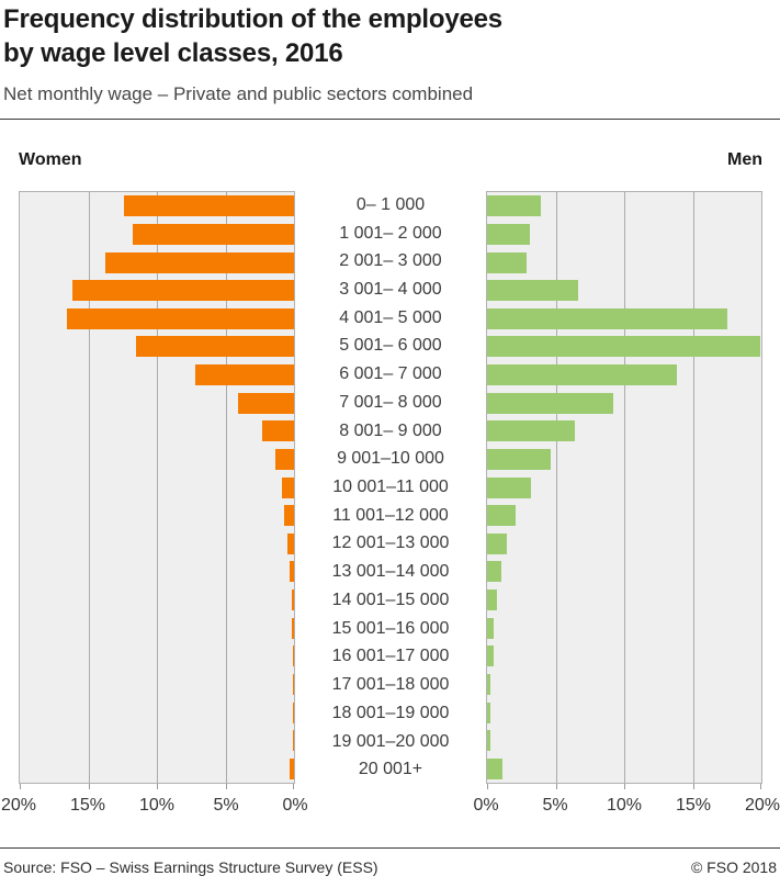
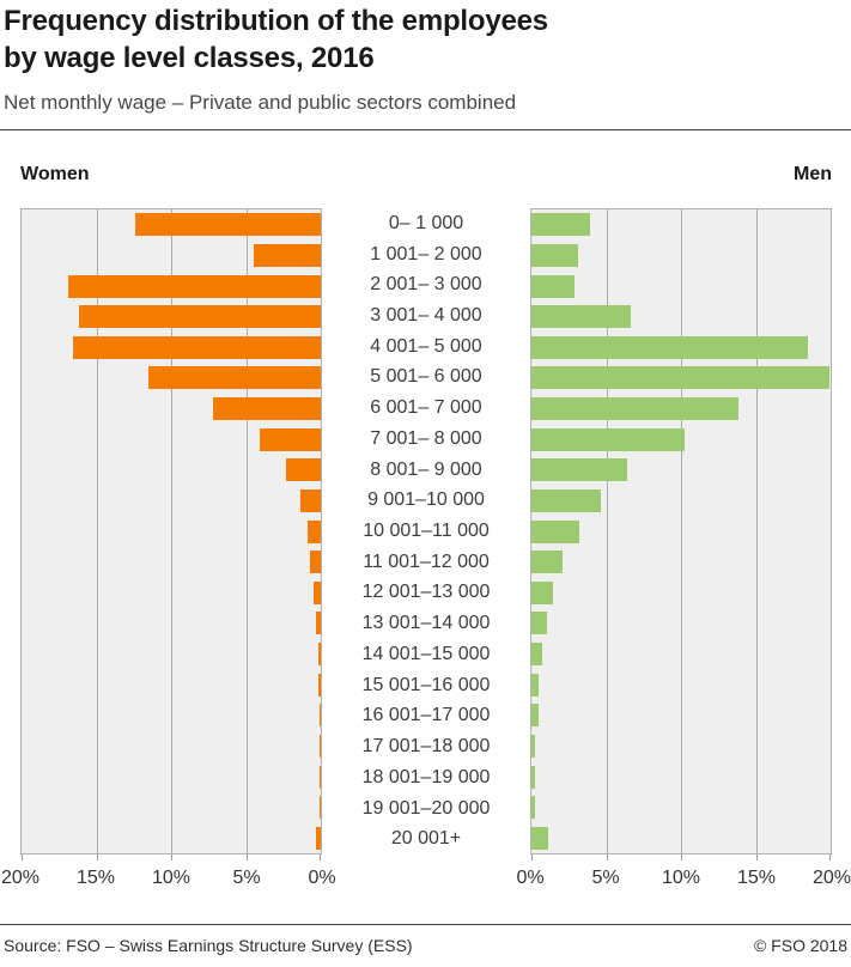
Women/1 001– 2 000: 11.8% -> 4.5%
Women/2 001– 3 000: 13.8% -> 16.9%
Men/4 001– 5 000: 17.5% -> 18.5%
Men/7 001– 8 000: 9.2% -> 10.2%
